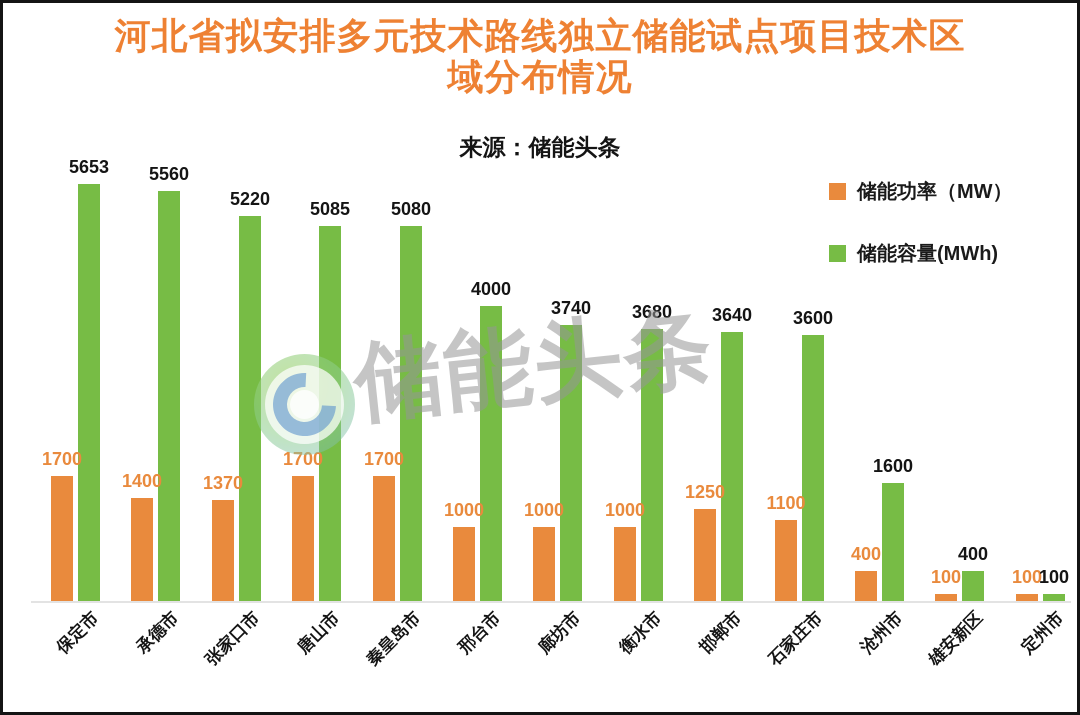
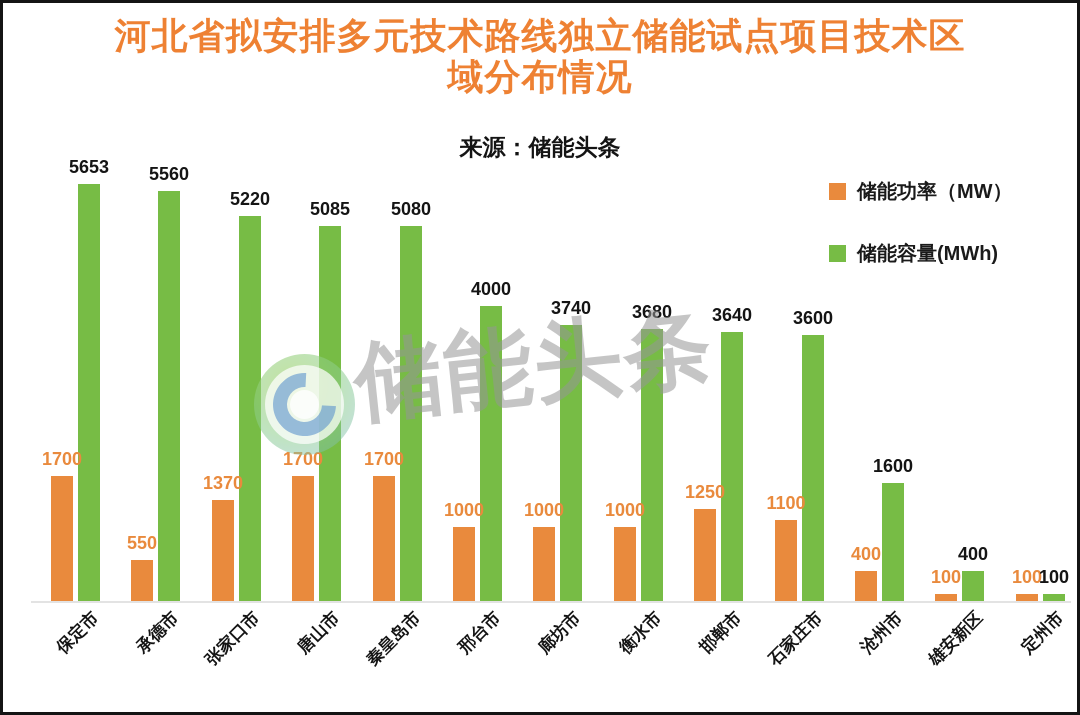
储能功率（MW）/承德市: 1400 -> 550
